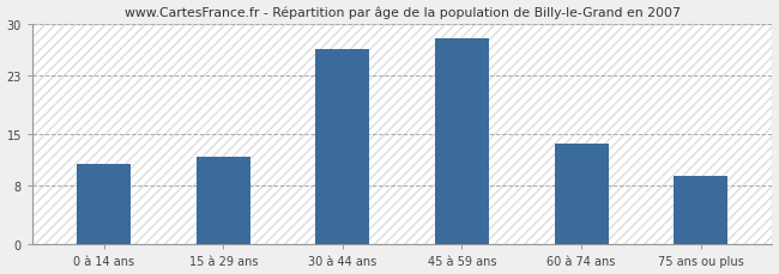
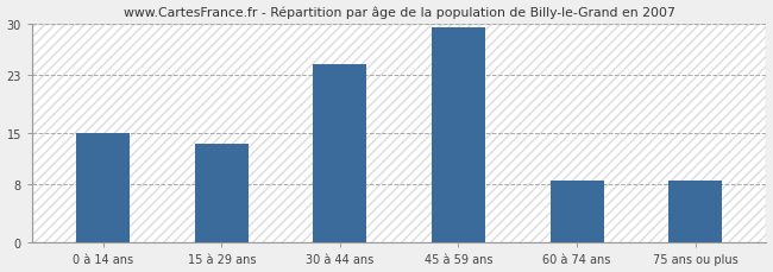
0 à 14 ans: 11.0 -> 15.0
15 à 29 ans: 12.0 -> 13.5
30 à 44 ans: 26.6 -> 24.5
45 à 59 ans: 28.0 -> 29.5
60 à 74 ans: 13.8 -> 8.5
75 ans ou plus: 9.4 -> 8.5
